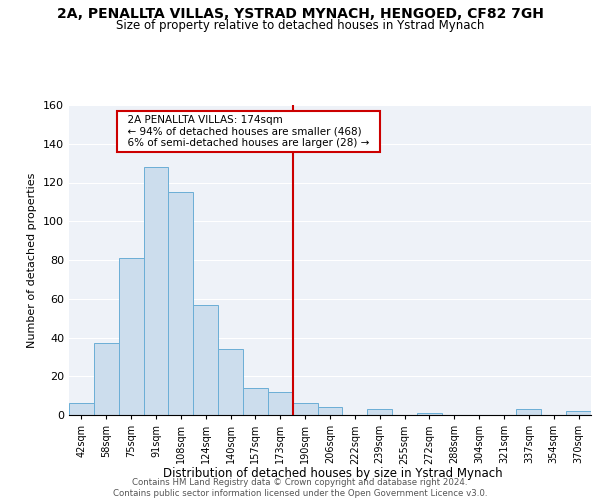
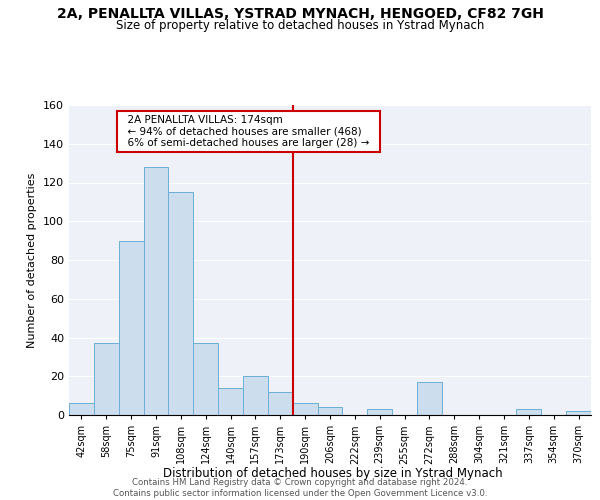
75sqm: 81 -> 90
124sqm: 57 -> 37
140sqm: 34 -> 14
157sqm: 14 -> 20
272sqm: 1 -> 17
